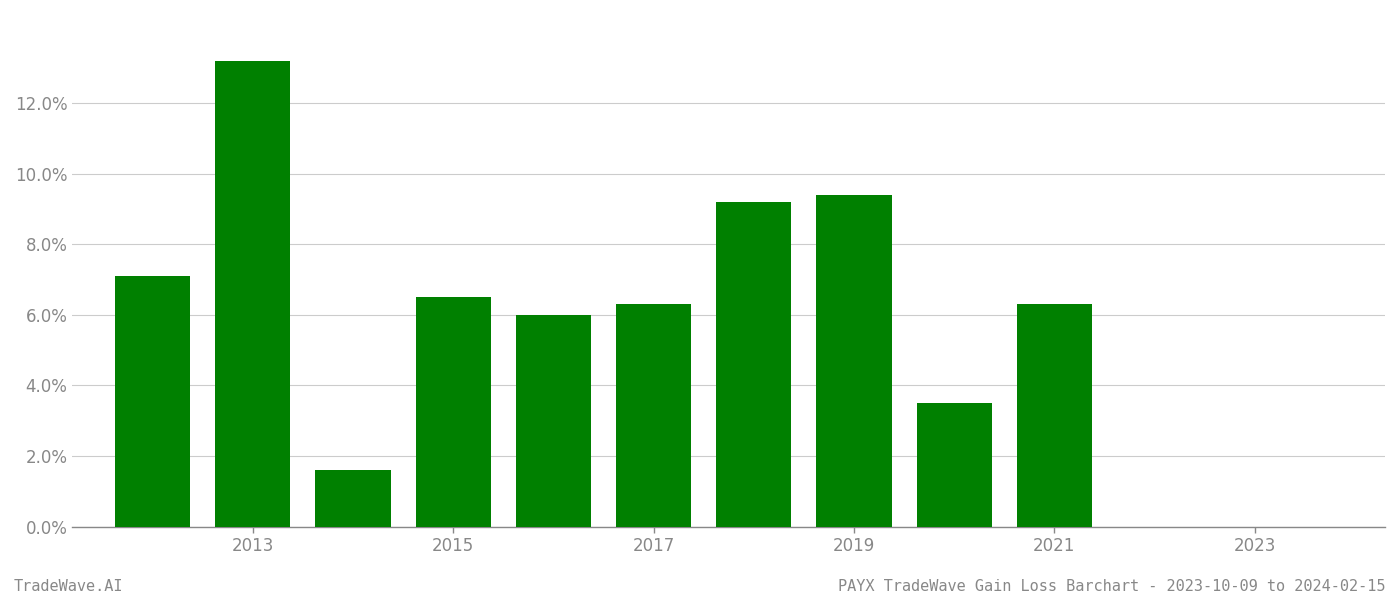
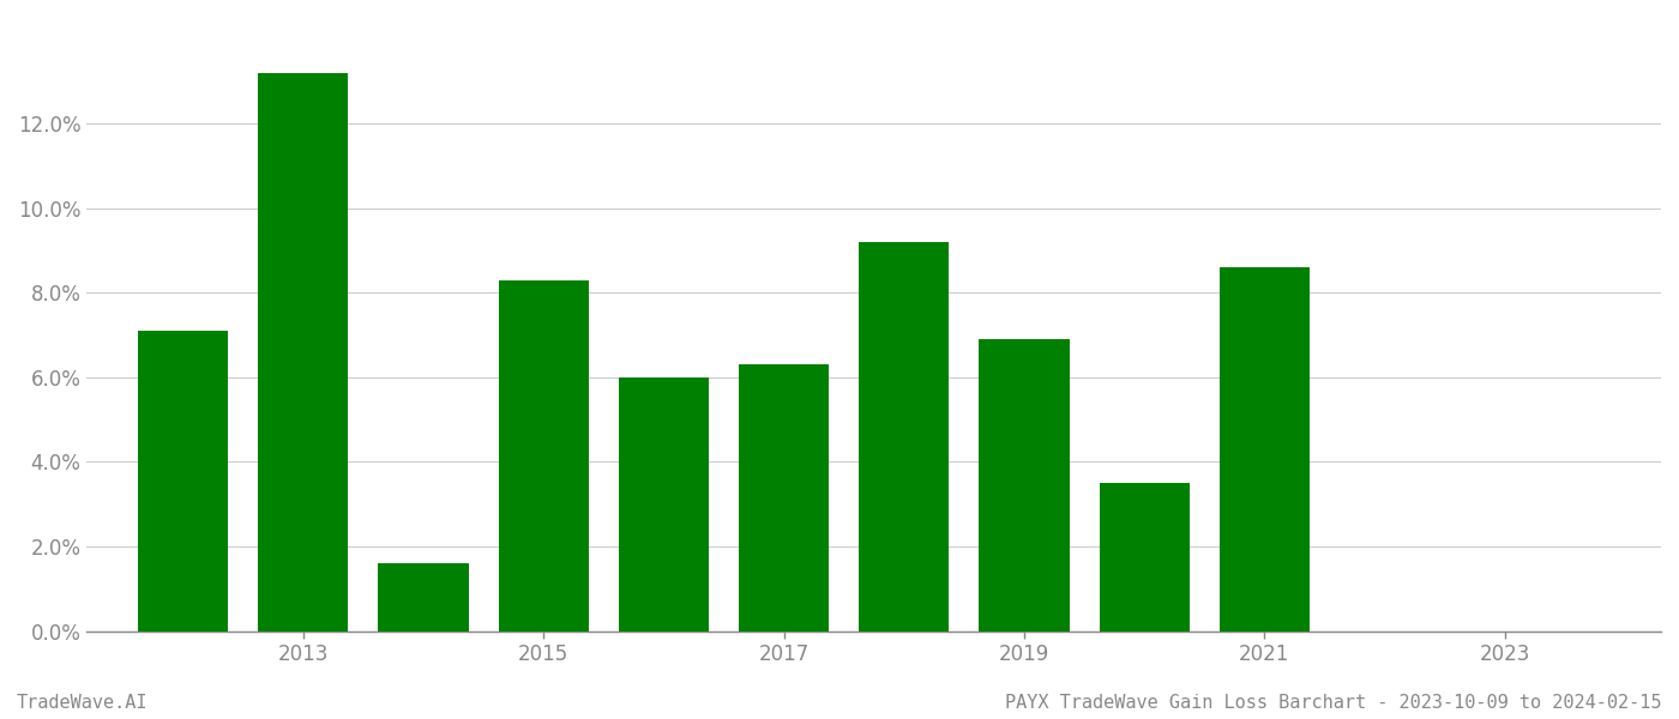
2015: 6.5% -> 8.3%
2019: 9.4% -> 6.9%
2021: 6.3% -> 8.6%
